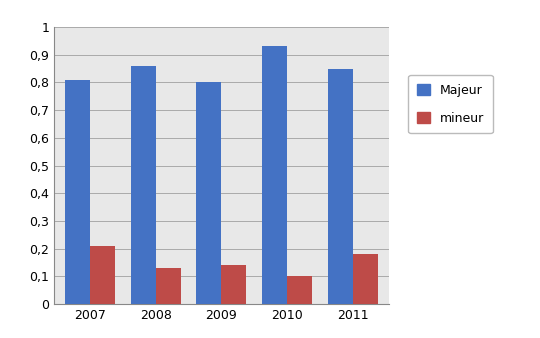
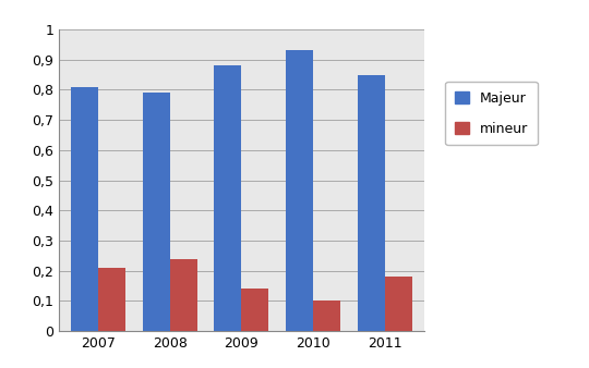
Majeur/2008: 0,86 -> 0,79
mineur/2008: 0,13 -> 0,24
Majeur/2009: 0,80 -> 0,88
